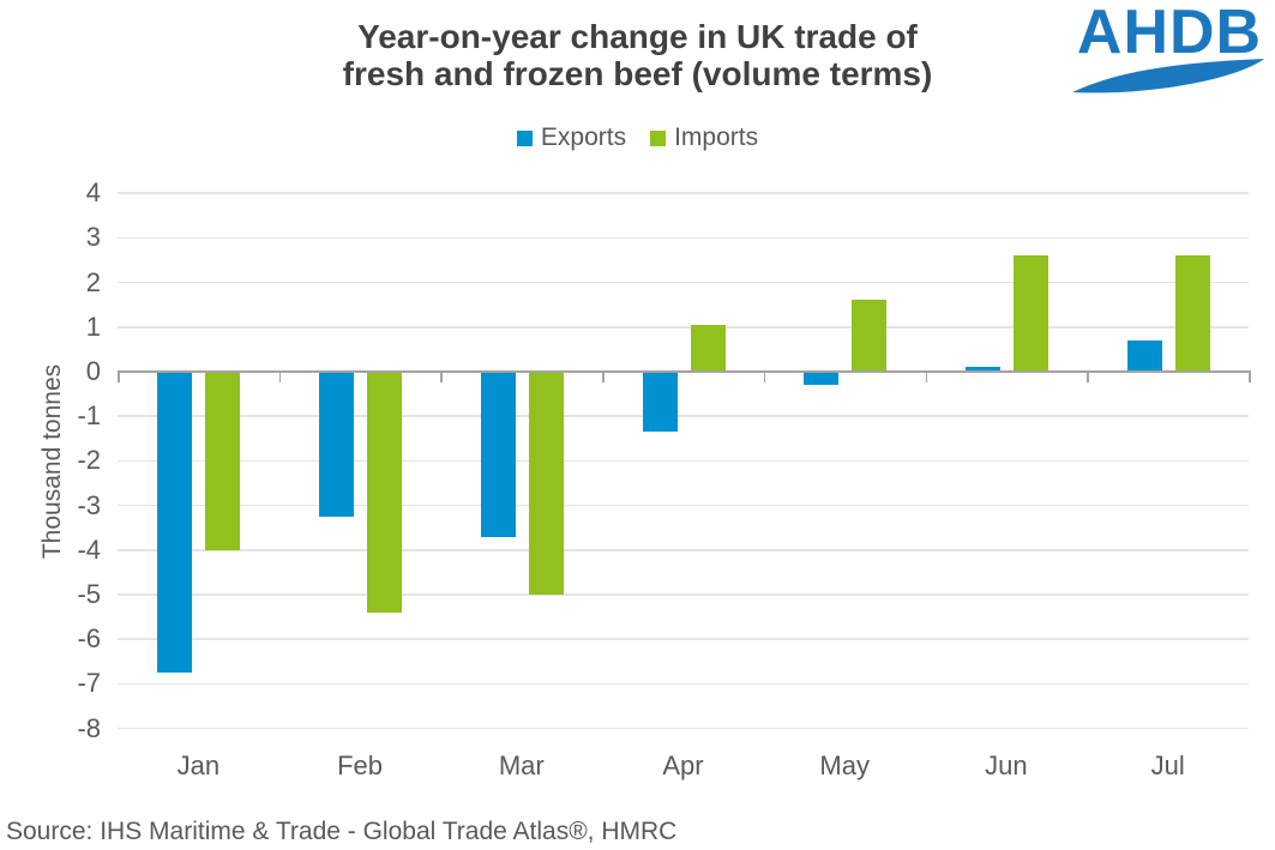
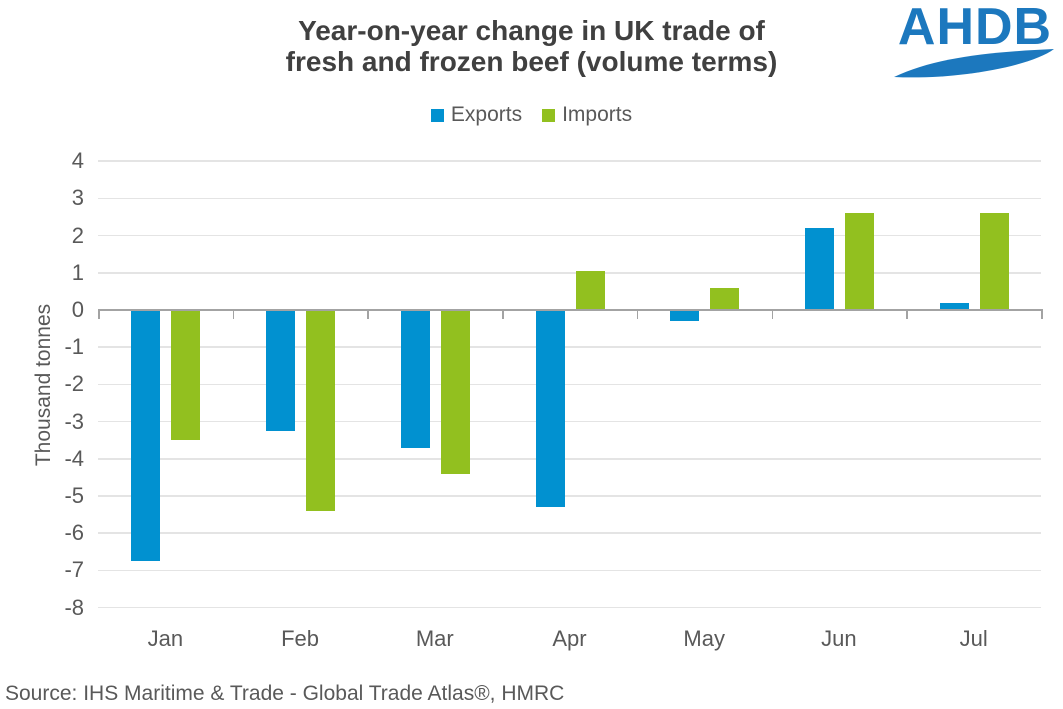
Imports/Jan: -4.0 -> -3.5
Imports/Mar: -5.0 -> -4.4
Exports/Apr: -1.4 -> -5.3
Imports/May: 1.6 -> 0.6
Exports/Jun: 0.1 -> 2.2
Exports/Jul: 0.7 -> 0.2
